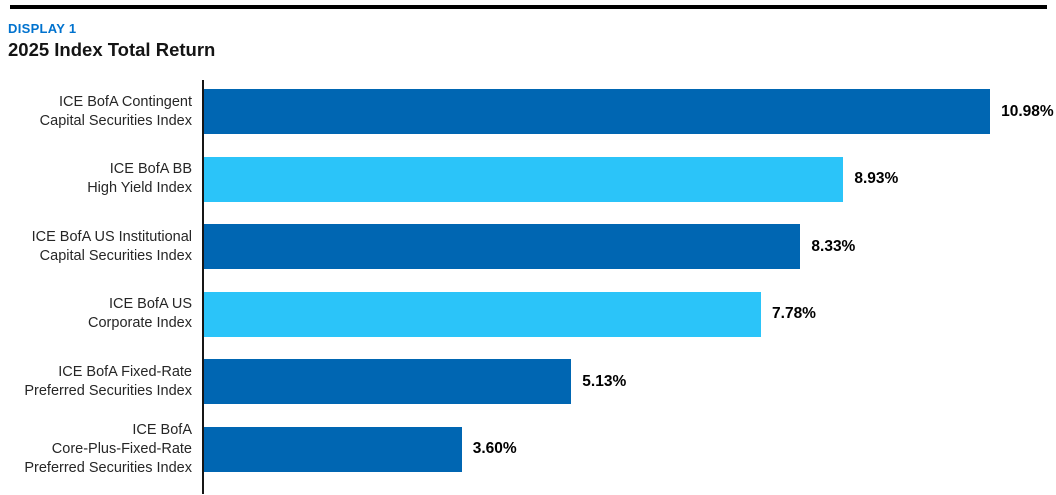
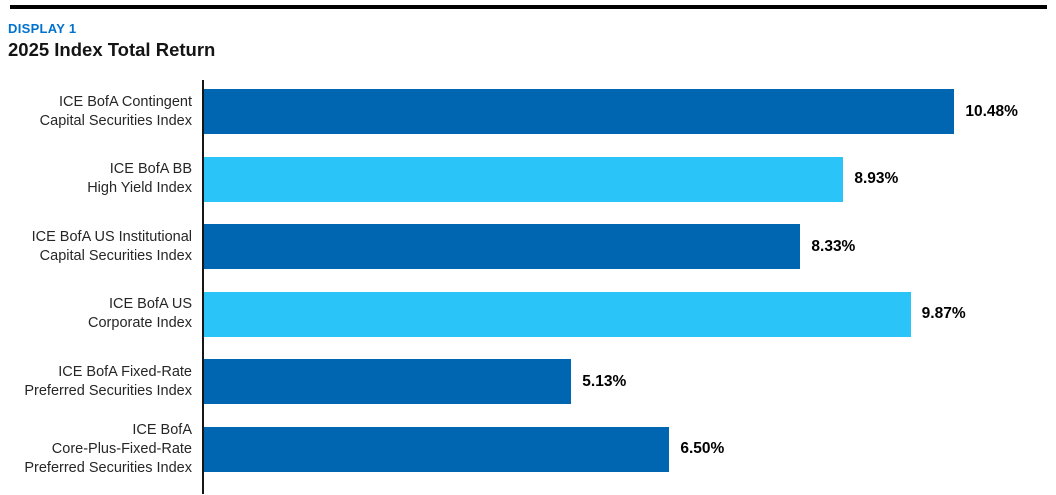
ICE BofA Contingent Capital Securities Index: 10.98% -> 10.48%
ICE BofA US Corporate Index: 7.78% -> 9.87%
ICE BofA Core-Plus-Fixed-Rate Preferred Securities Index: 3.60% -> 6.50%
